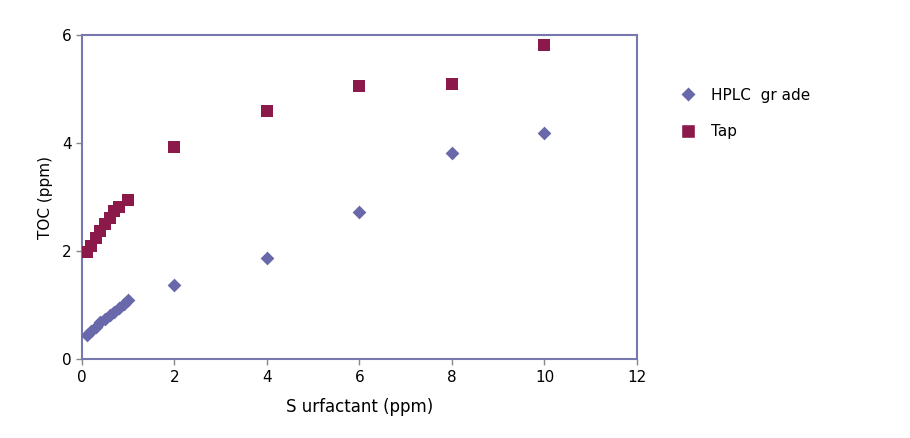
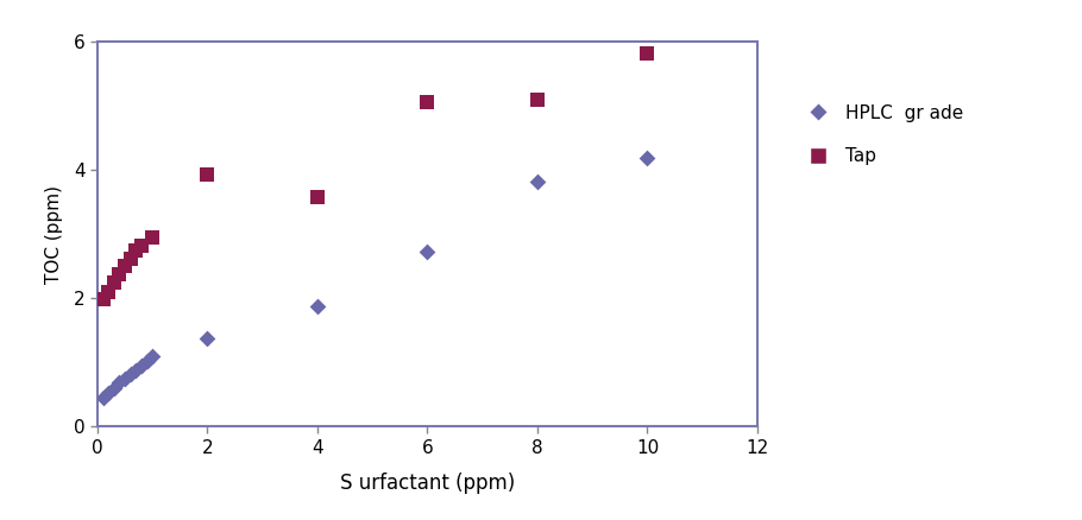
Tap/4: 4.60 -> 3.58
